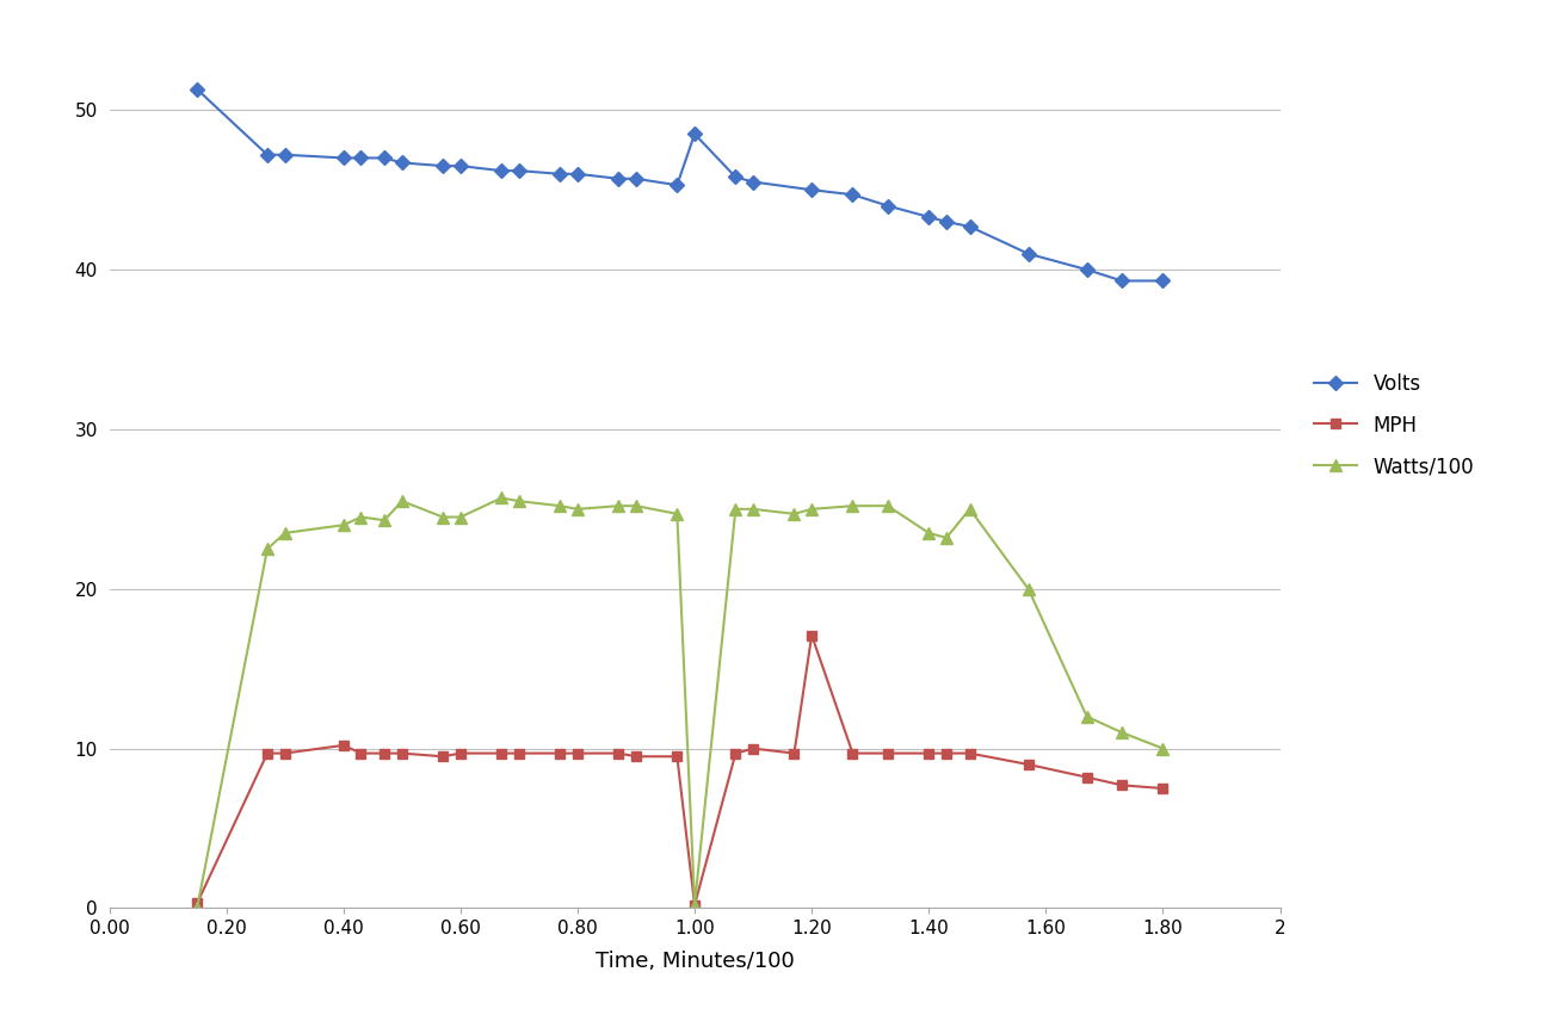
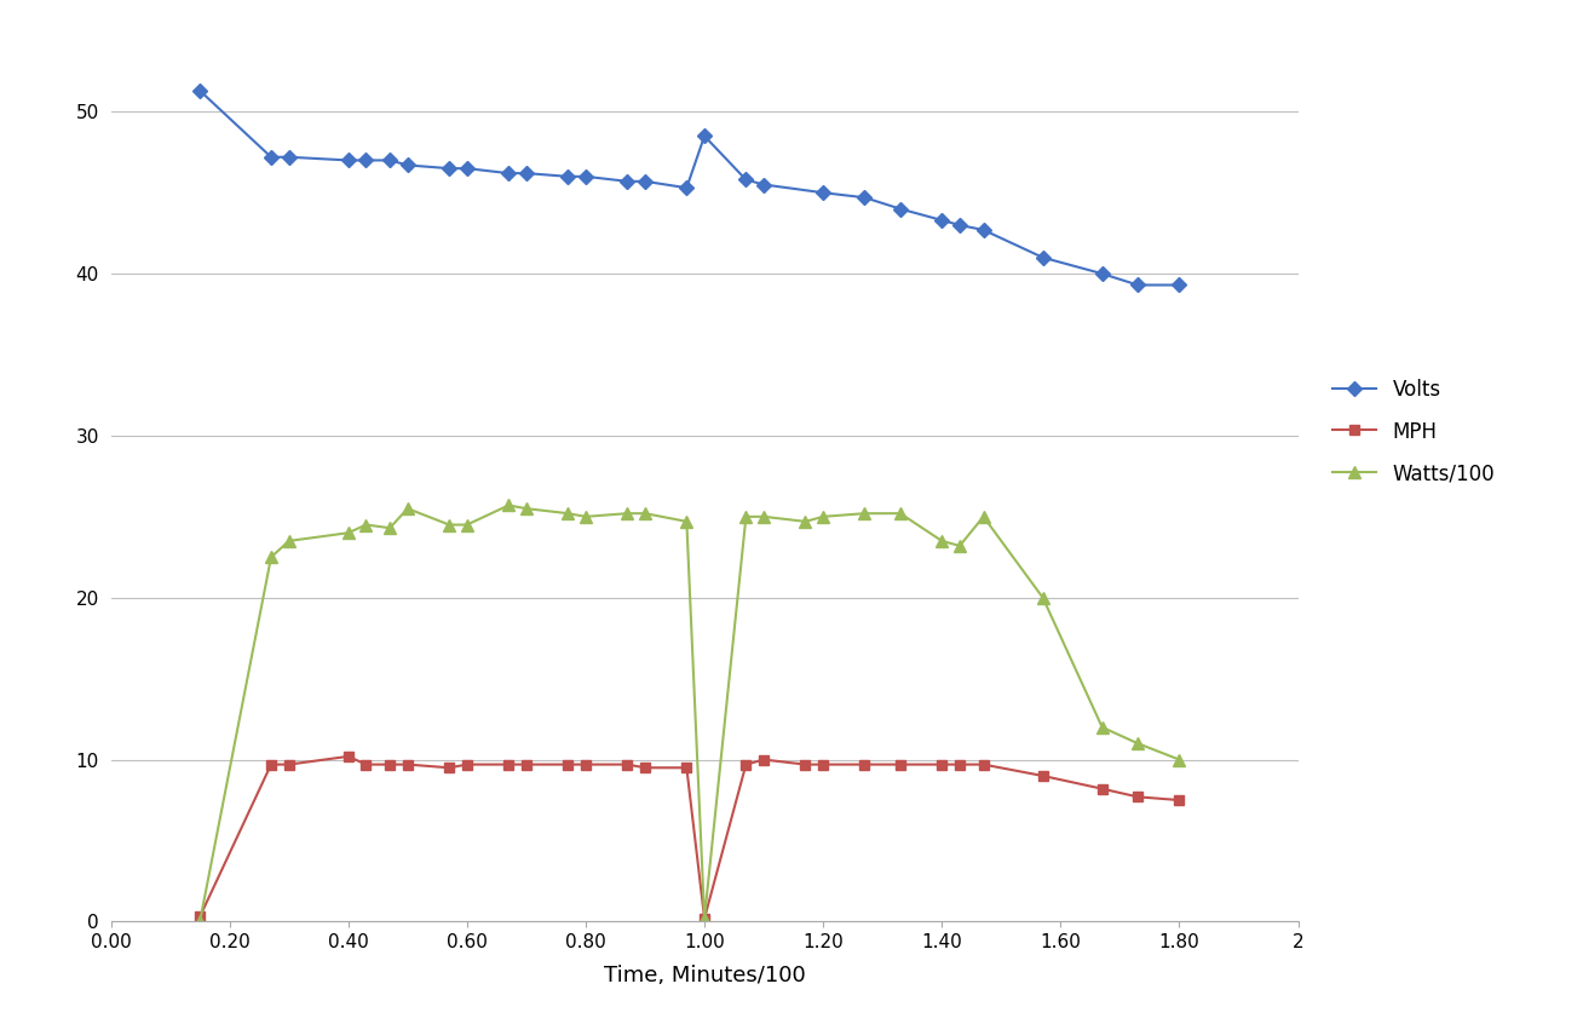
MPH/1.20: 17.1 -> 9.7
